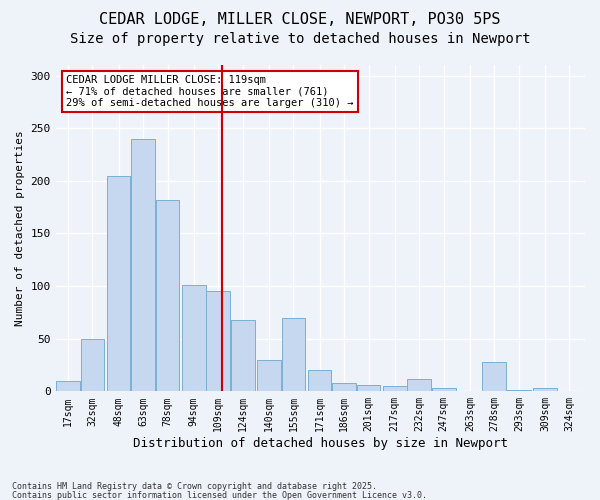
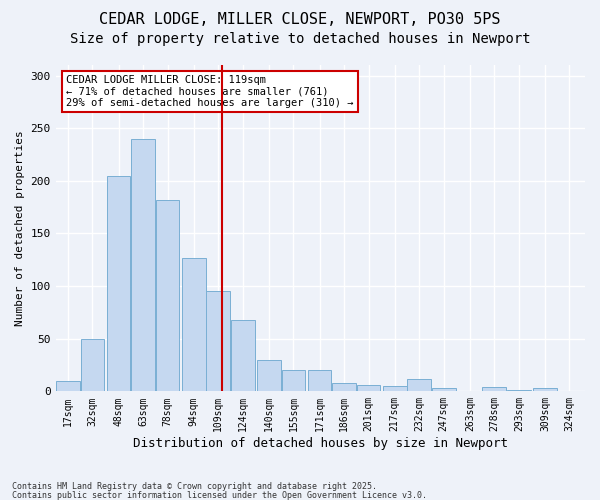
94sqm: 101 -> 127
155sqm: 70 -> 20
278sqm: 28 -> 4
